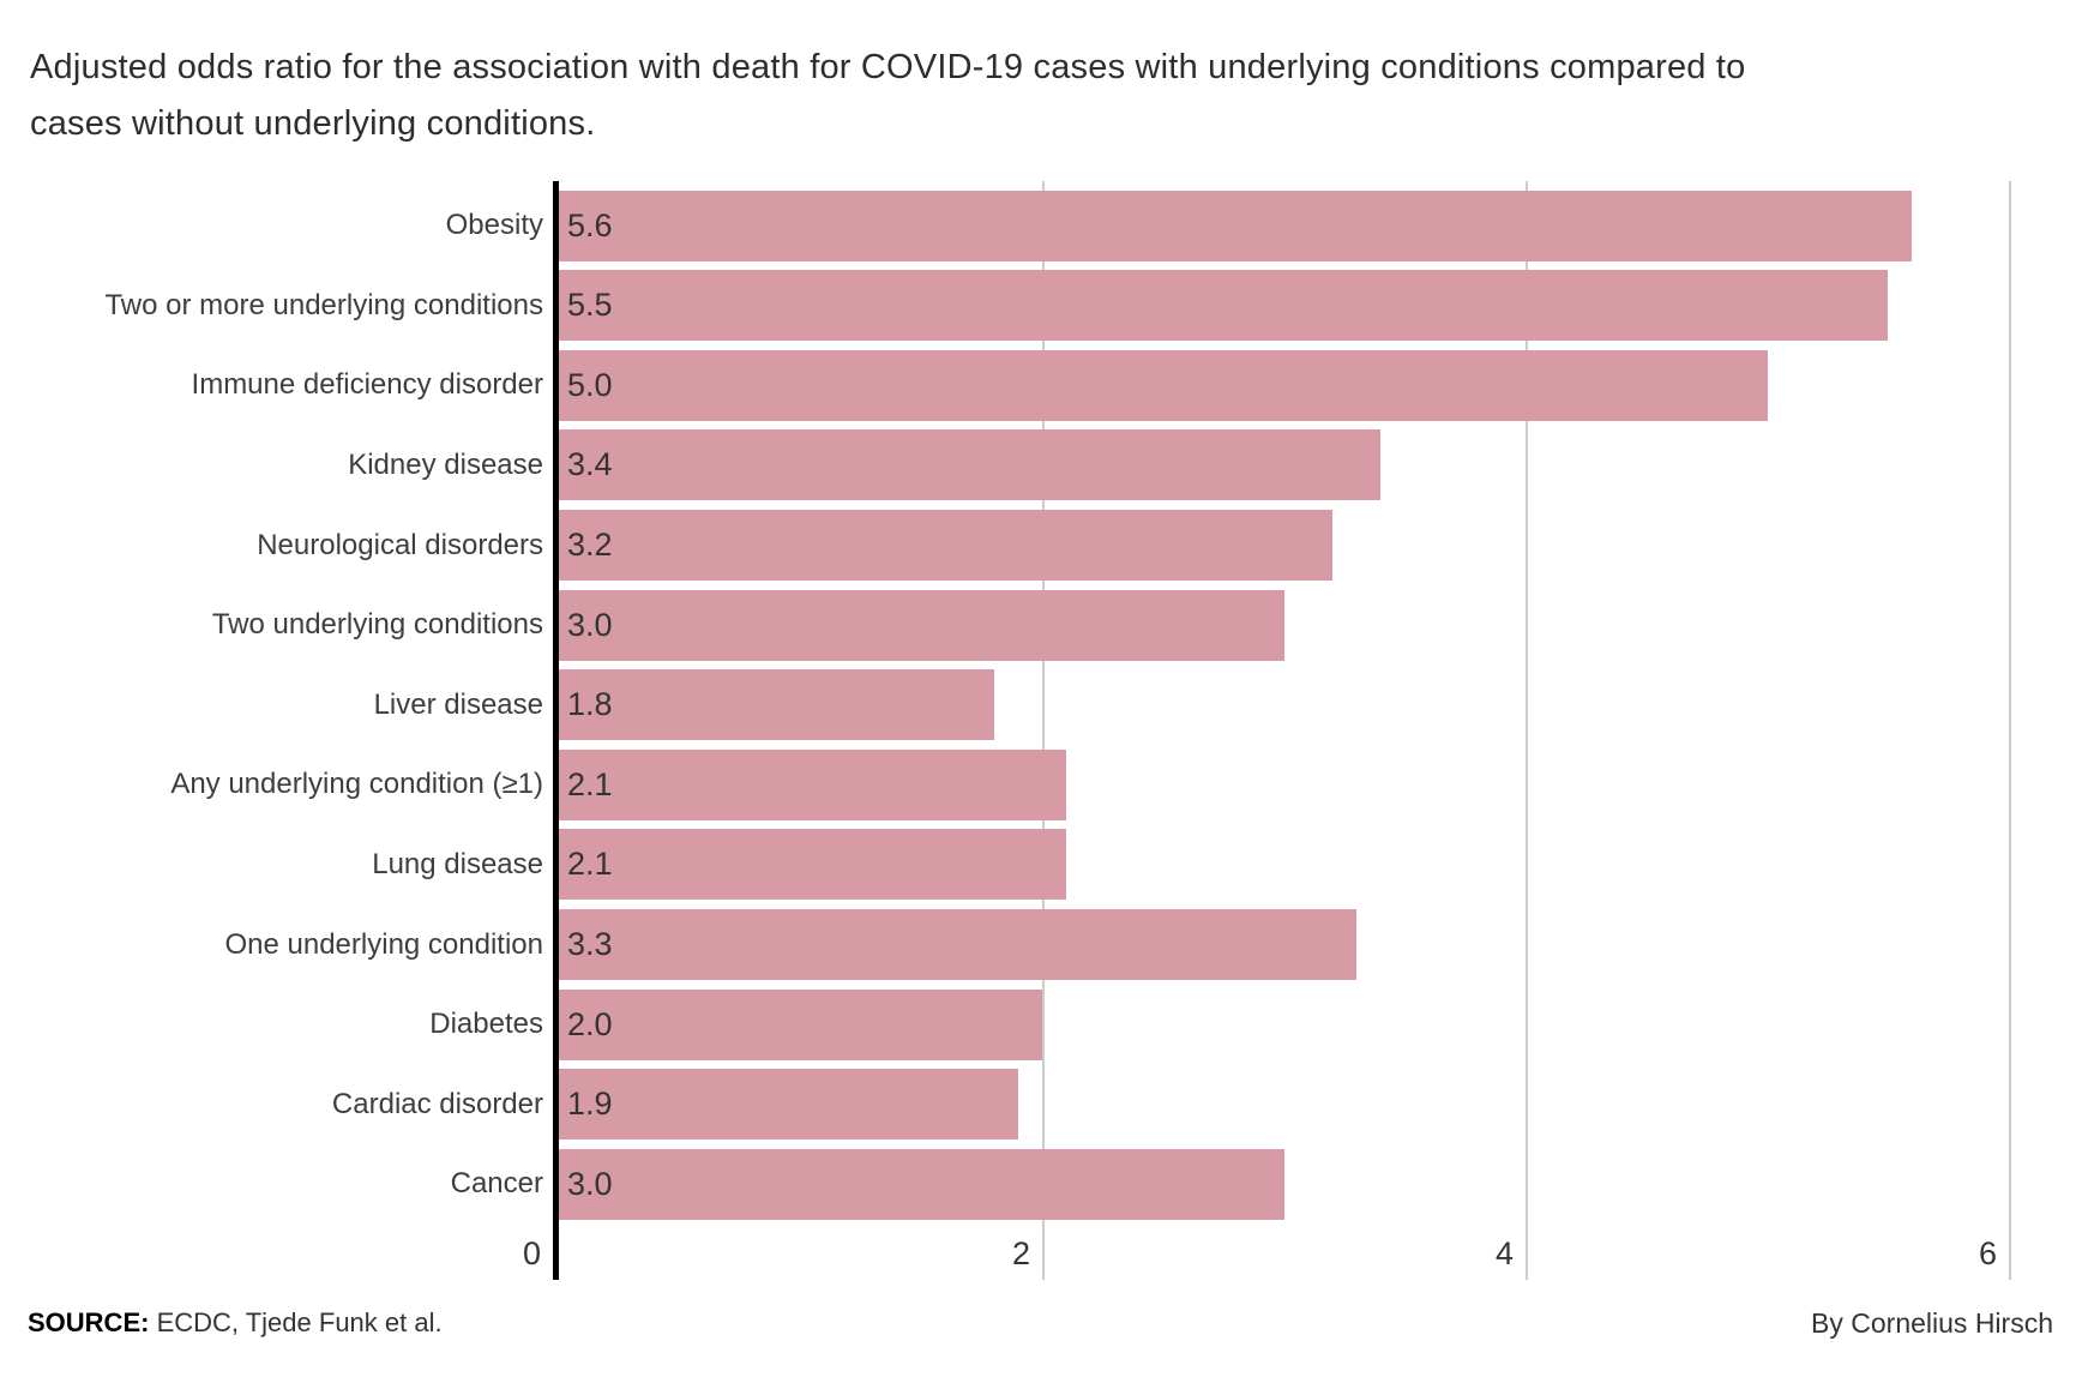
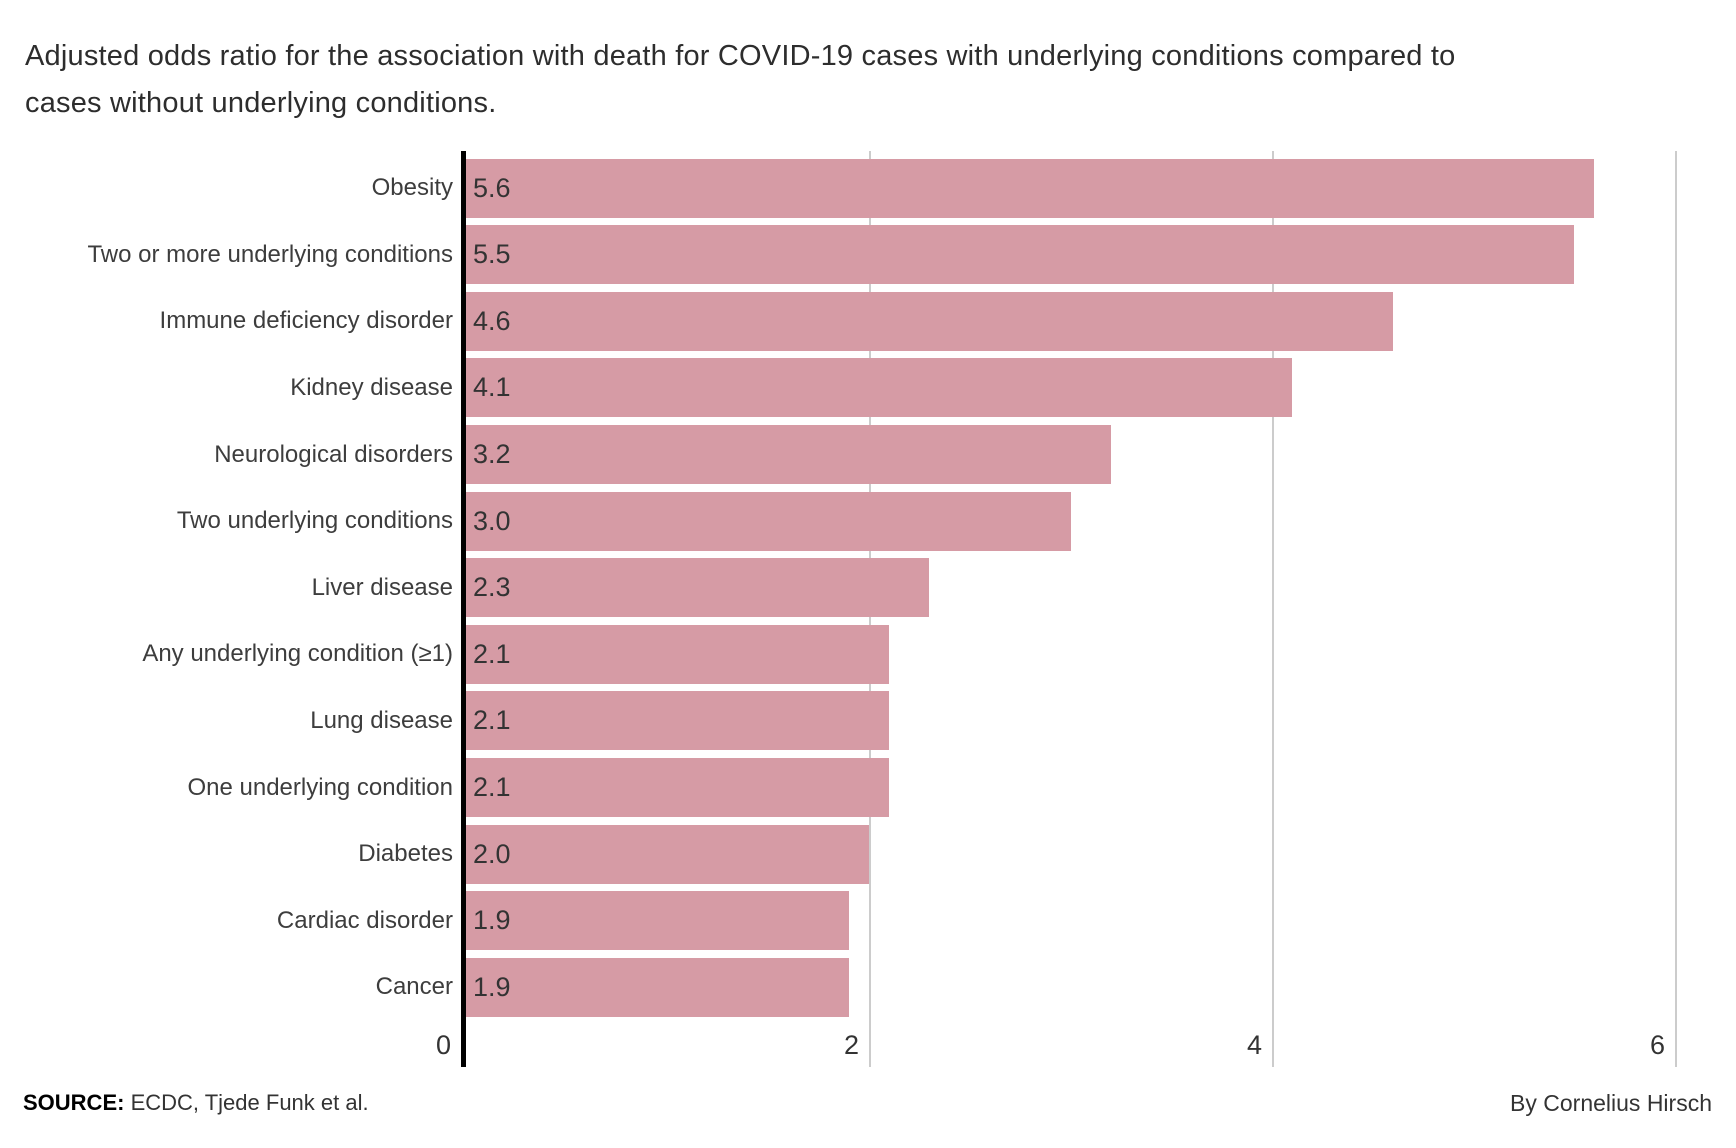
Immune deficiency disorder: 5.0 -> 4.6
Kidney disease: 3.4 -> 4.1
Liver disease: 1.8 -> 2.3
One underlying condition: 3.3 -> 2.1
Cancer: 3.0 -> 1.9
